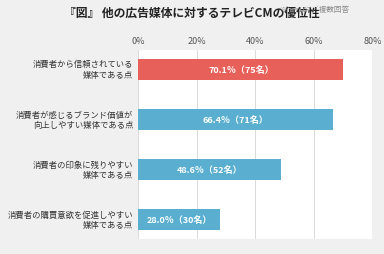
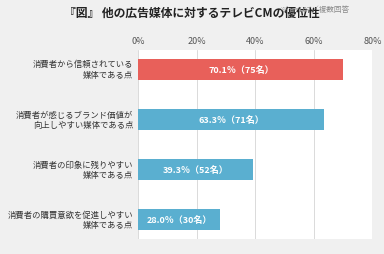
消費者が感じるブランド価値が 向上しやすい媒体である点: 66.4 -> 63.3
消費者の印象に残りやすい 媒体である点: 48.6 -> 39.3
